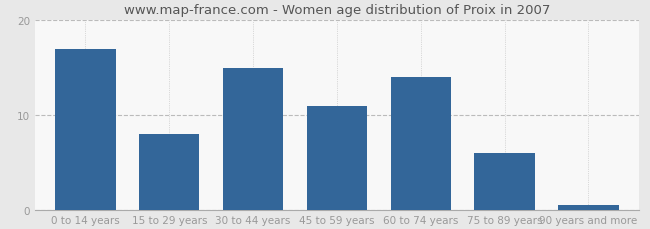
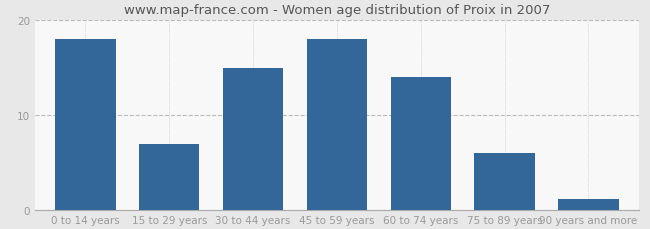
0 to 14 years: 17.0 -> 18.0
15 to 29 years: 8.0 -> 7.0
45 to 59 years: 11.0 -> 18.0
90 years and more: 0.5 -> 1.2
